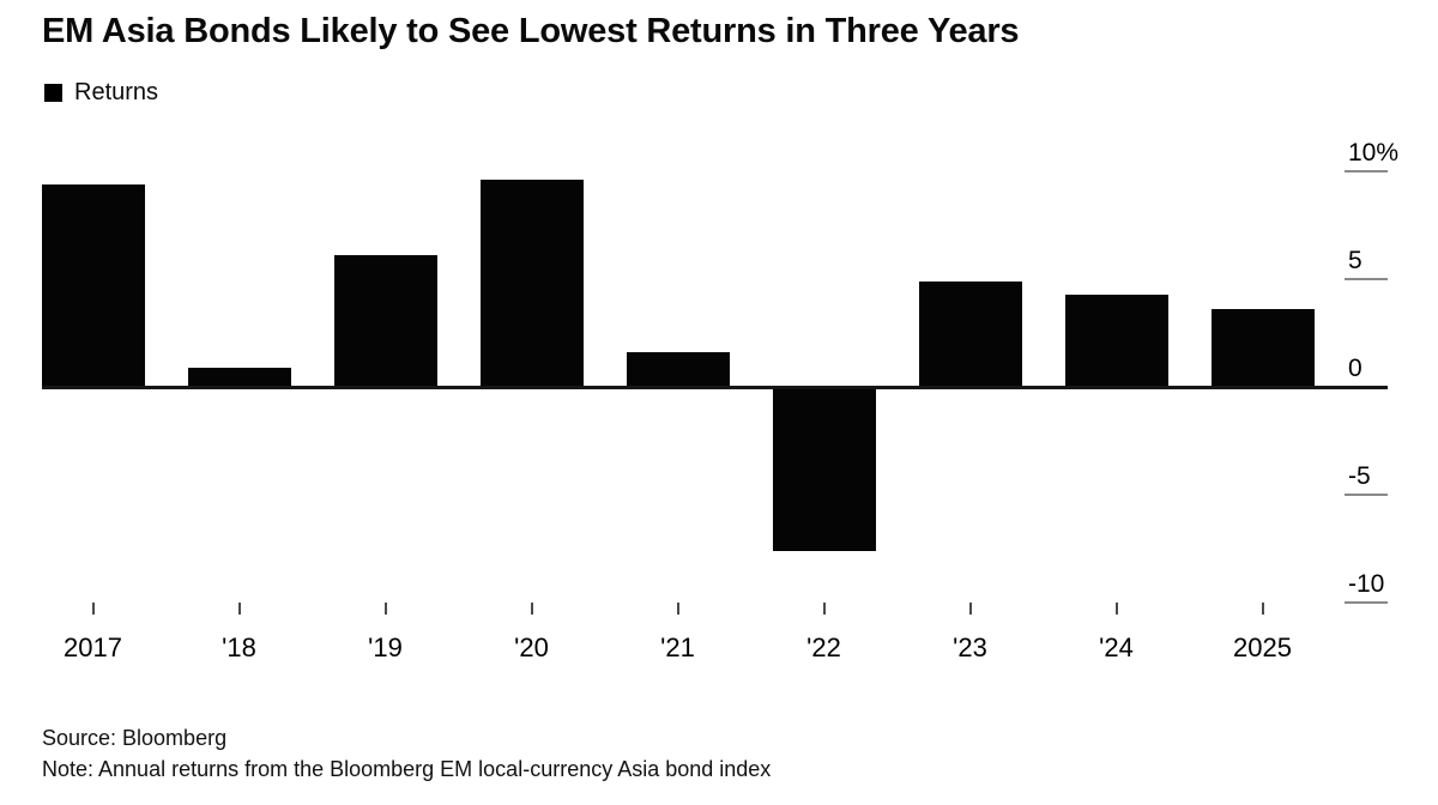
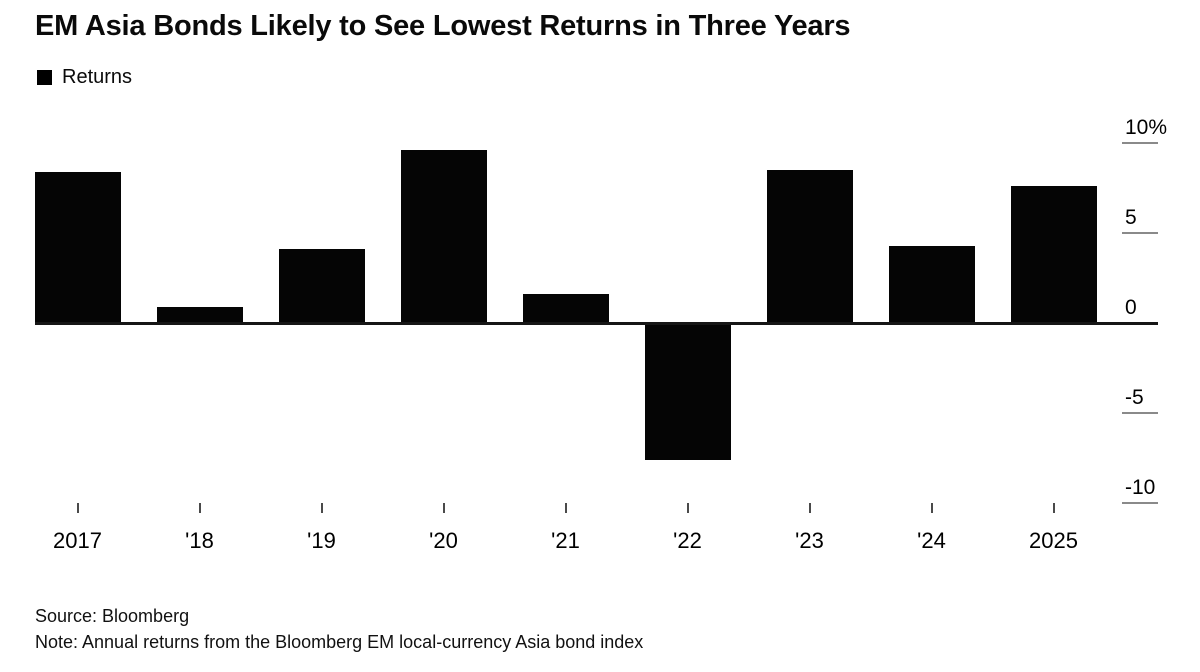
2017: 9.4% -> 8.4%
'19: 6.1% -> 4.1%
'23: 4.9% -> 8.5%
2025: 3.6% -> 7.6%
